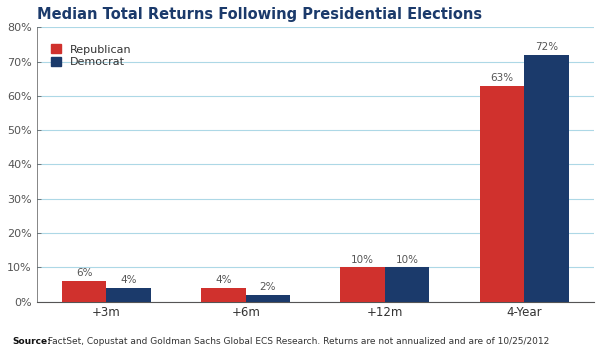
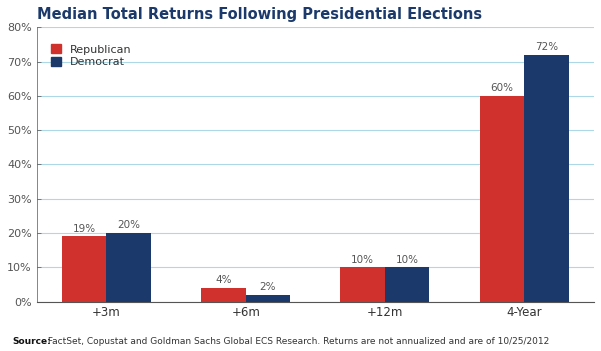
Republican/+3m: 6% -> 19%
Democrat/+3m: 4% -> 20%
Republican/4-Year: 63% -> 60%
